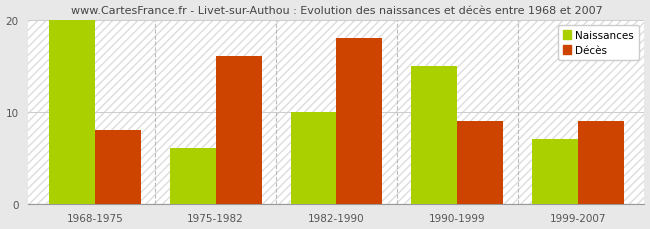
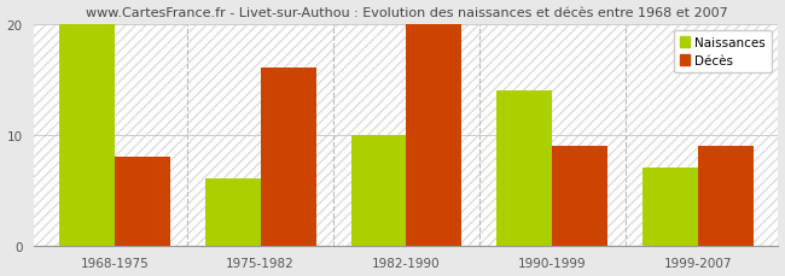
Décès/1982-1990: 18 -> 20
Naissances/1990-1999: 15 -> 14
